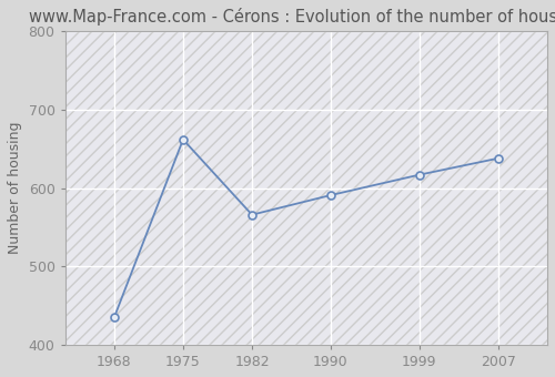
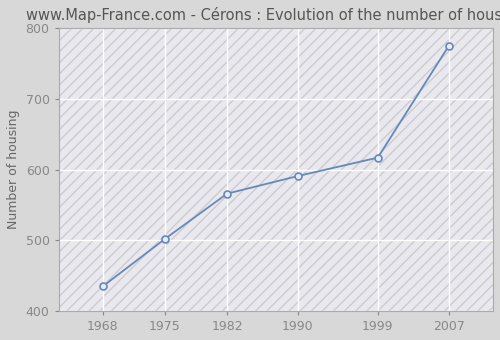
1975: 662 -> 502
2007: 638 -> 775
